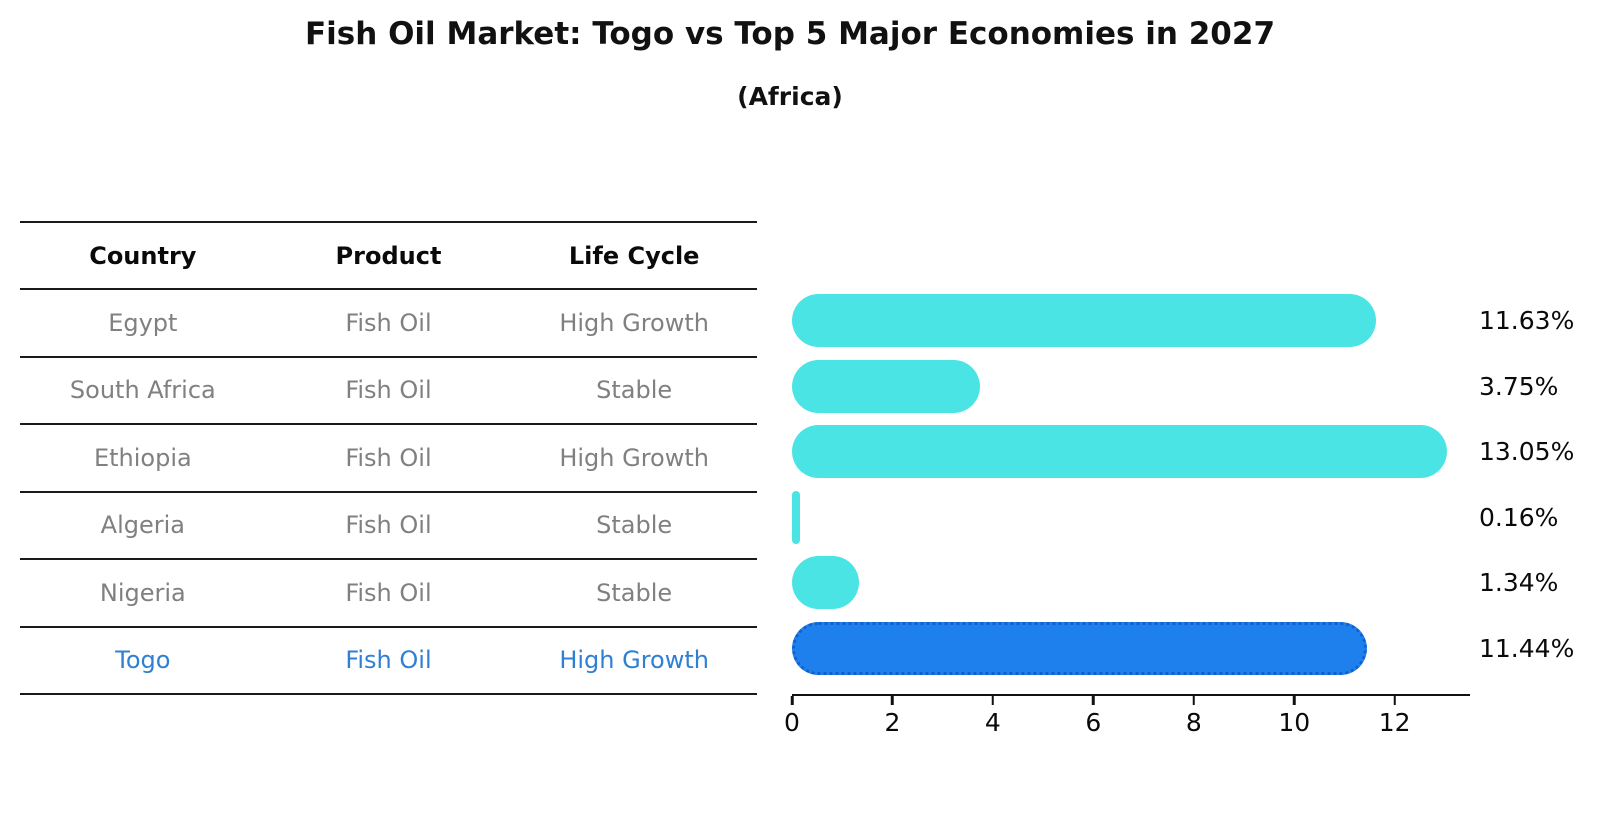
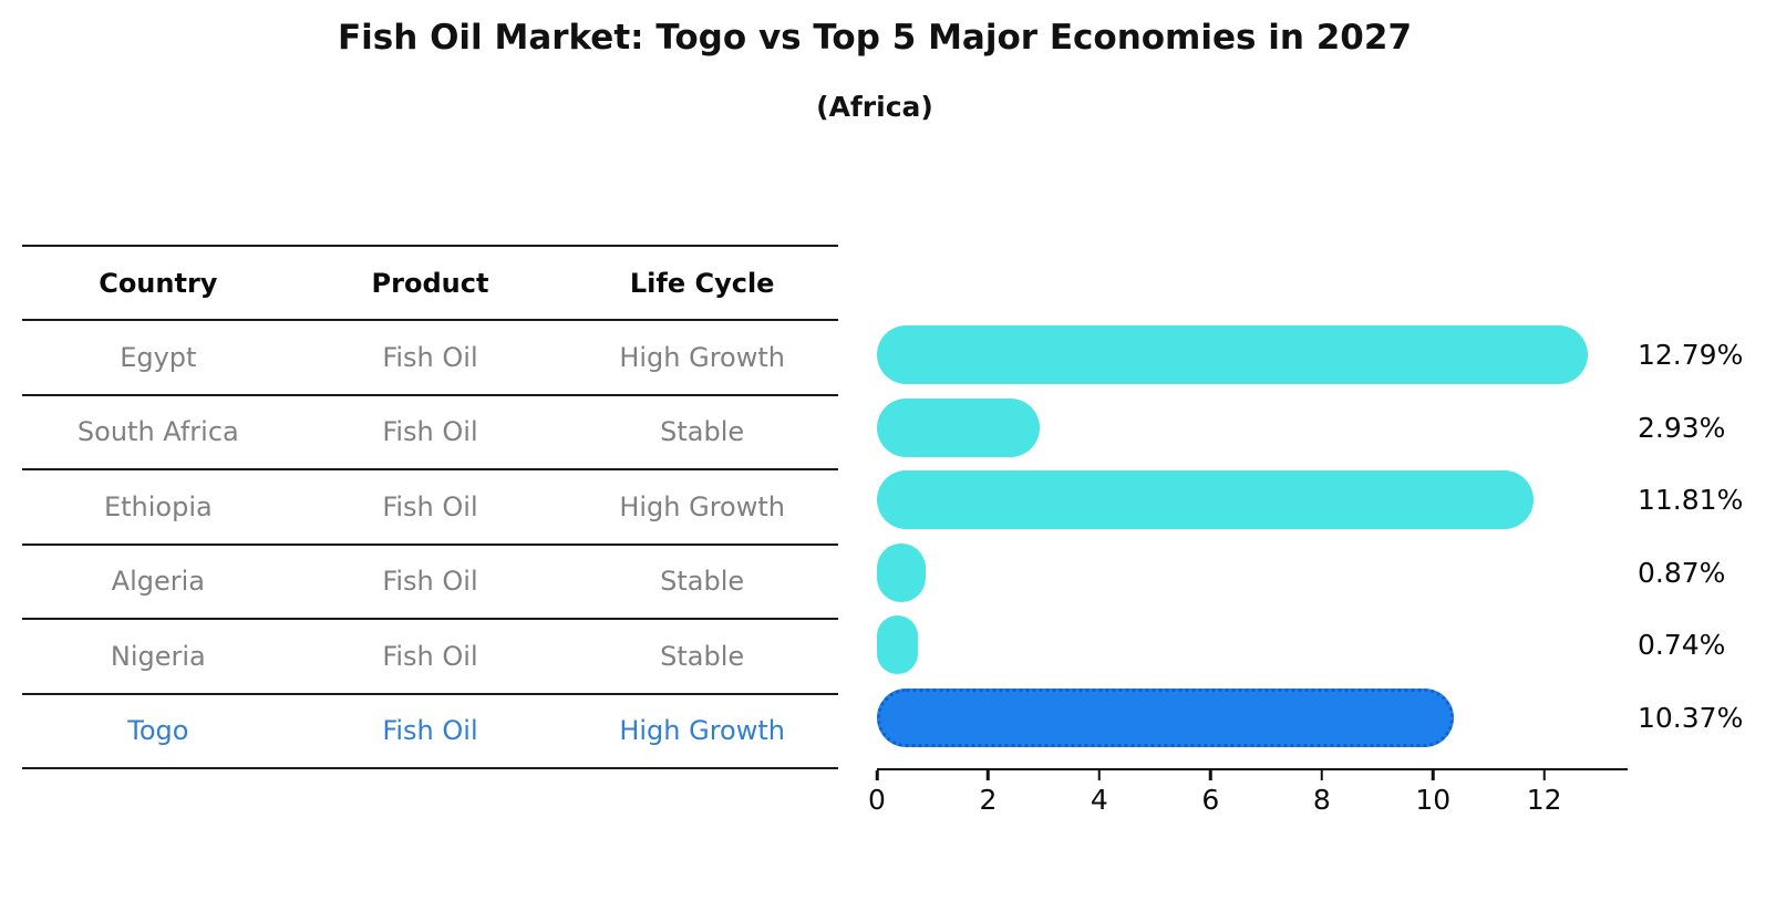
Egypt: 11.63% -> 12.79%
South Africa: 3.75% -> 2.93%
Ethiopia: 13.05% -> 11.81%
Algeria: 0.16% -> 0.87%
Nigeria: 1.34% -> 0.74%
Togo: 11.44% -> 10.37%
